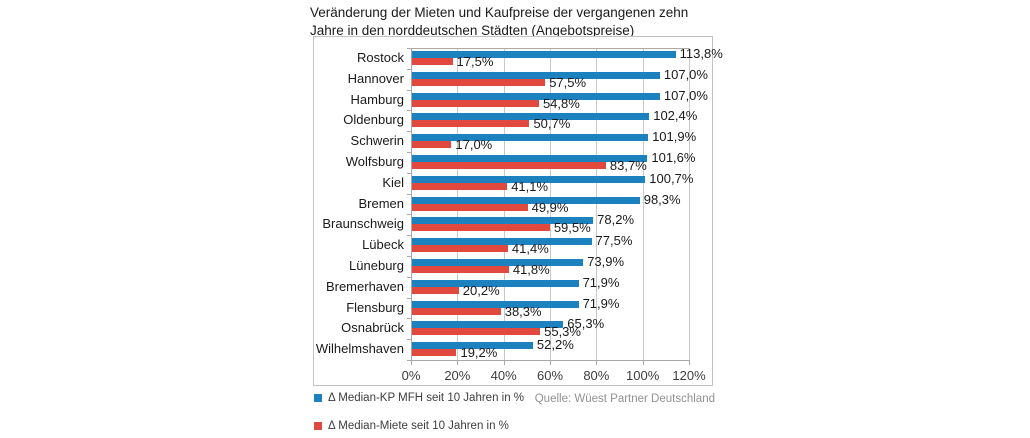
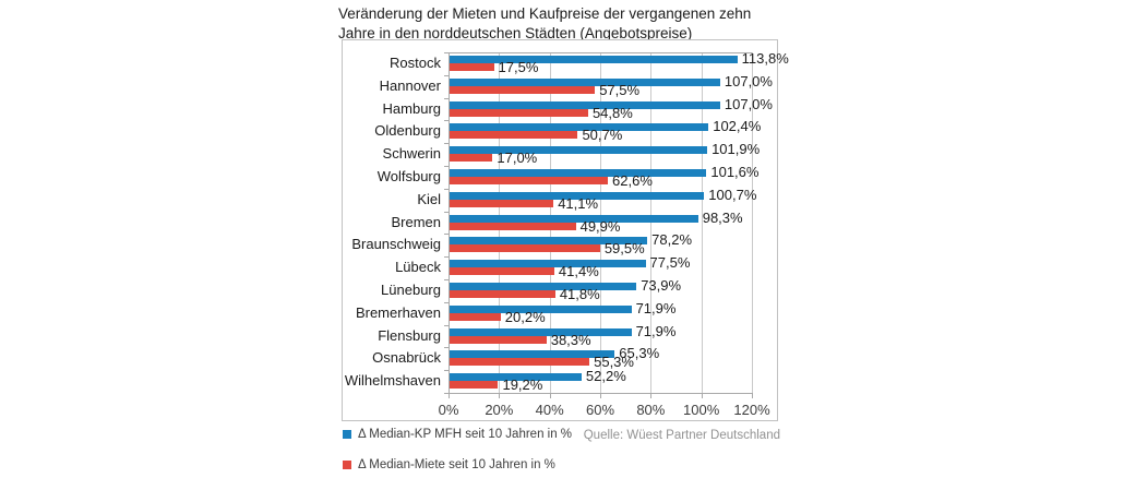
Δ Median-Miete seit 10 Jahren in %/Wolfsburg: 83,7% -> 62,6%
